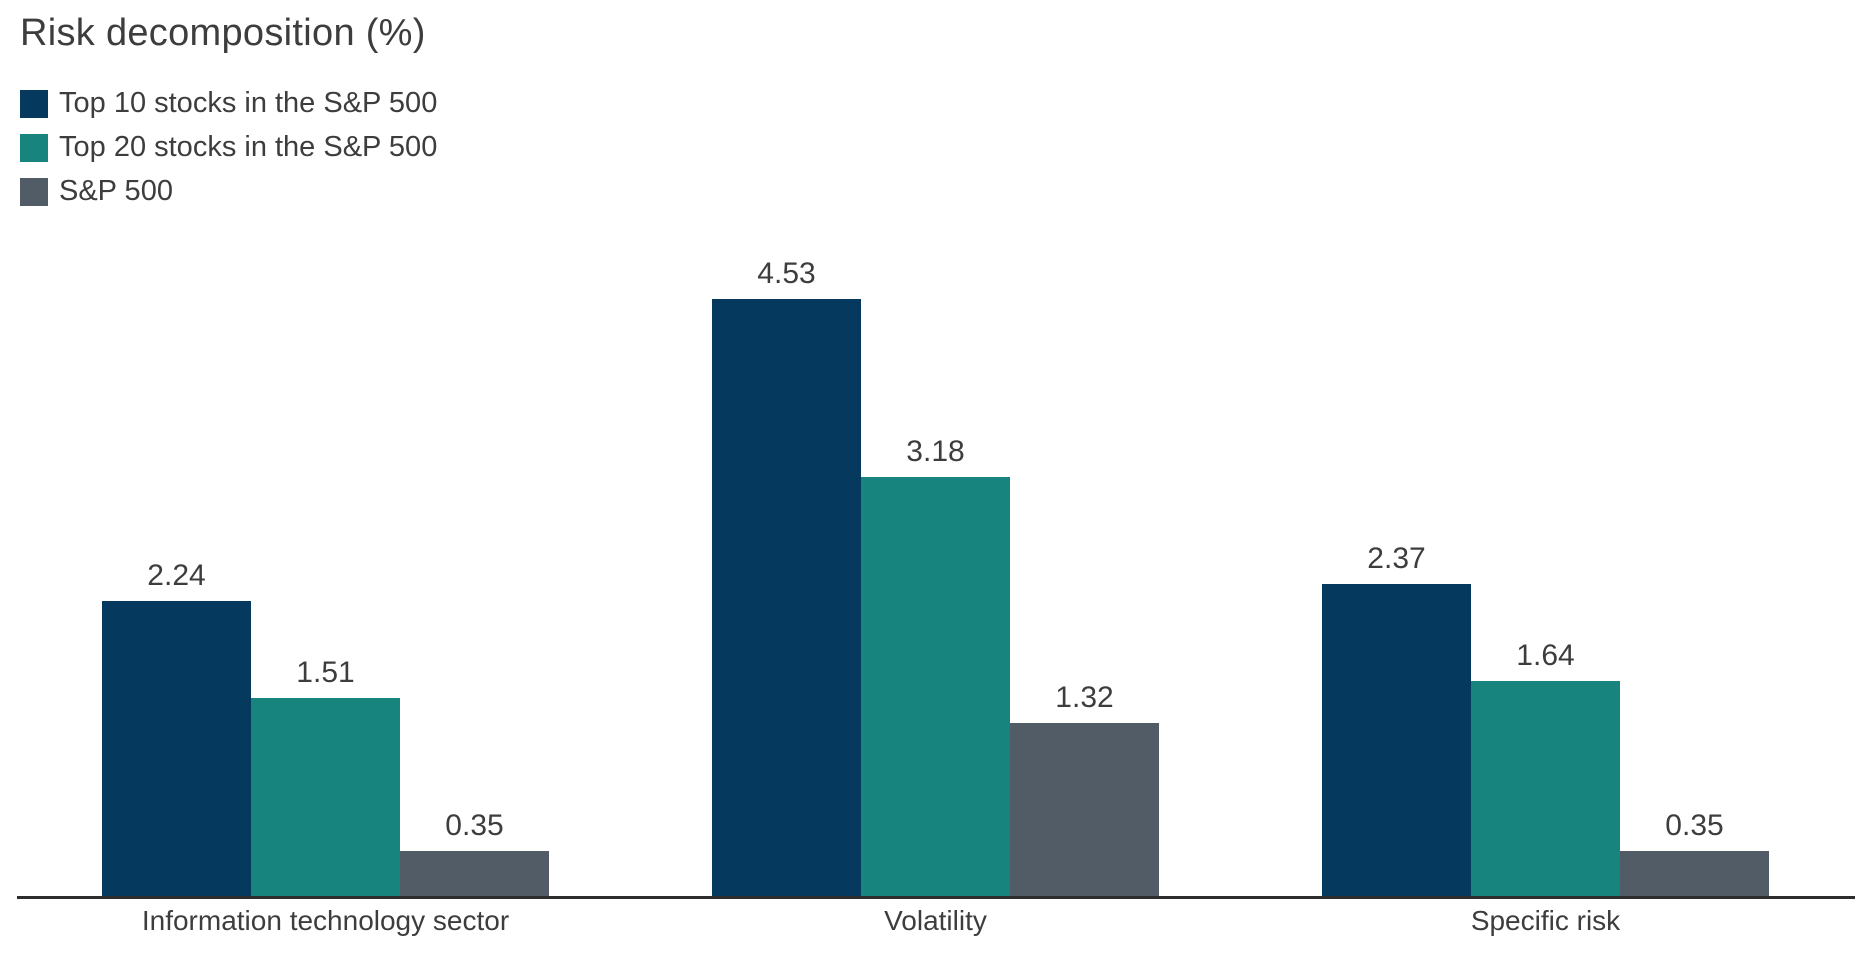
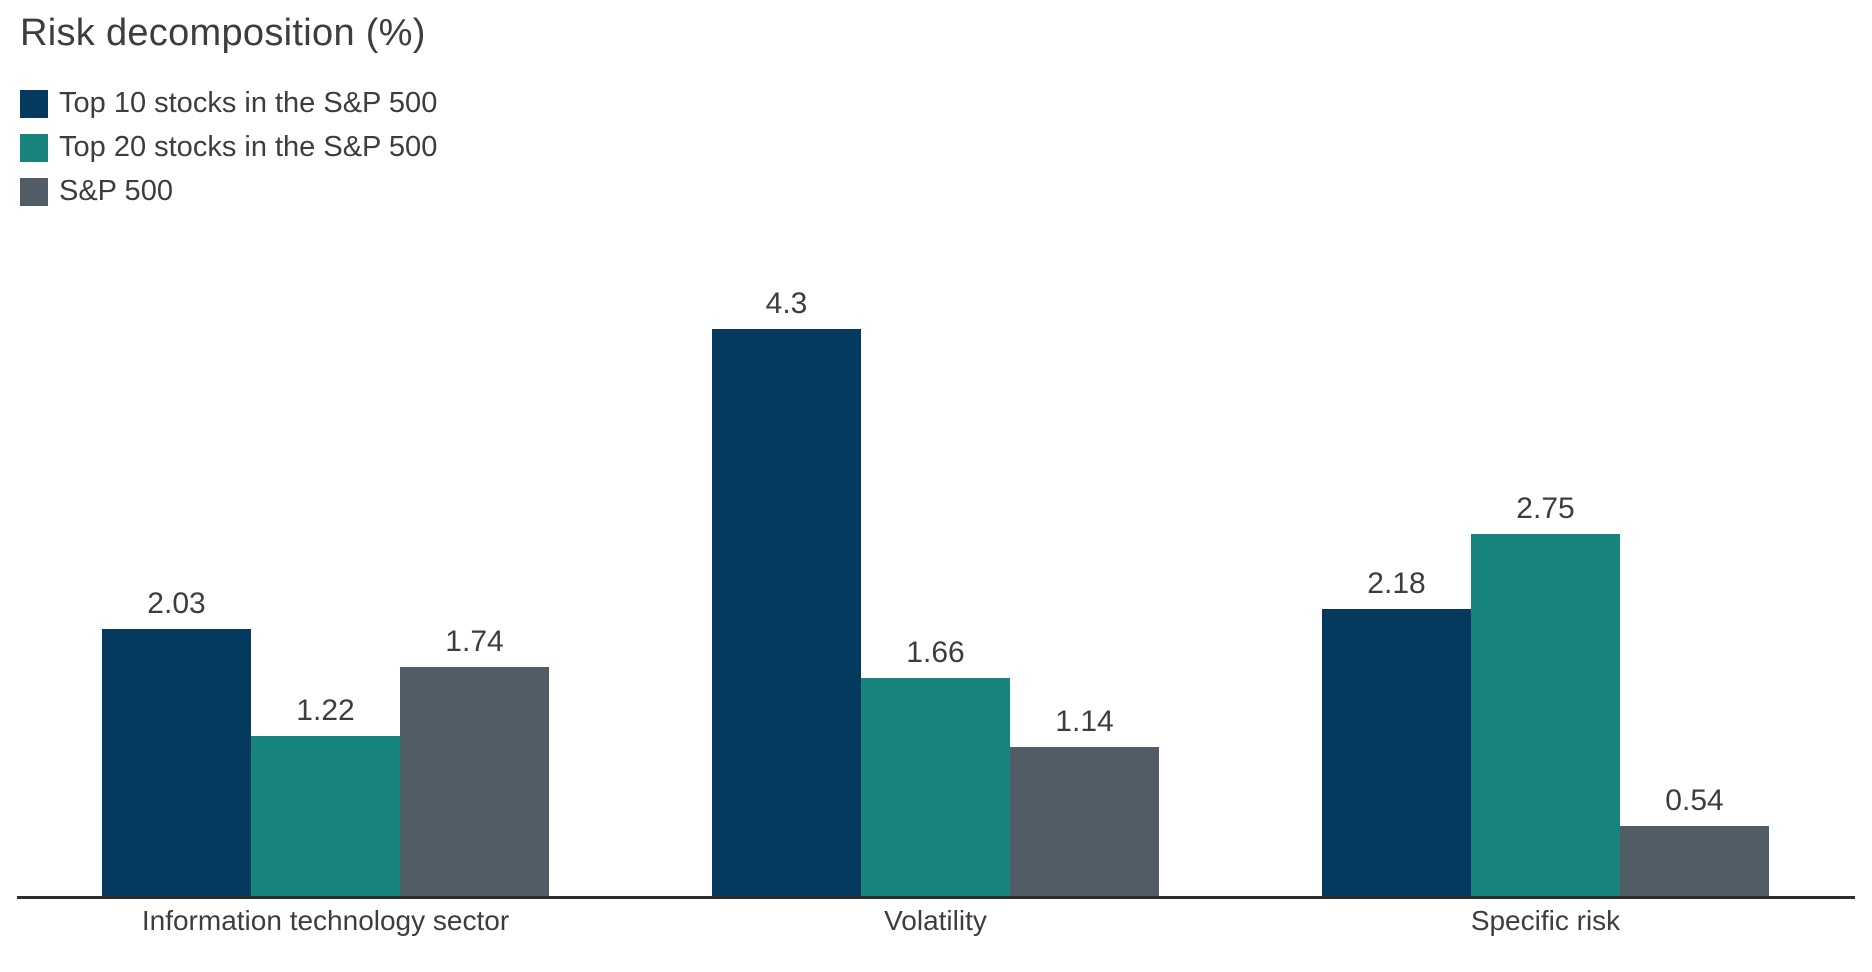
Top 10 stocks in the S&P 500/Information technology sector: 2.24 -> 2.03
Top 20 stocks in the S&P 500/Information technology sector: 1.51 -> 1.22
S&P 500/Information technology sector: 0.35 -> 1.74
Top 10 stocks in the S&P 500/Volatility: 4.53 -> 4.3
Top 20 stocks in the S&P 500/Volatility: 3.18 -> 1.66
S&P 500/Volatility: 1.32 -> 1.14
Top 10 stocks in the S&P 500/Specific risk: 2.37 -> 2.18
Top 20 stocks in the S&P 500/Specific risk: 1.64 -> 2.75
S&P 500/Specific risk: 0.35 -> 0.54
